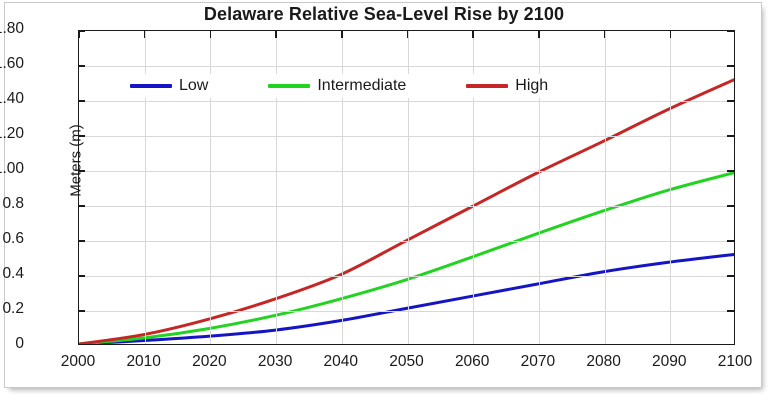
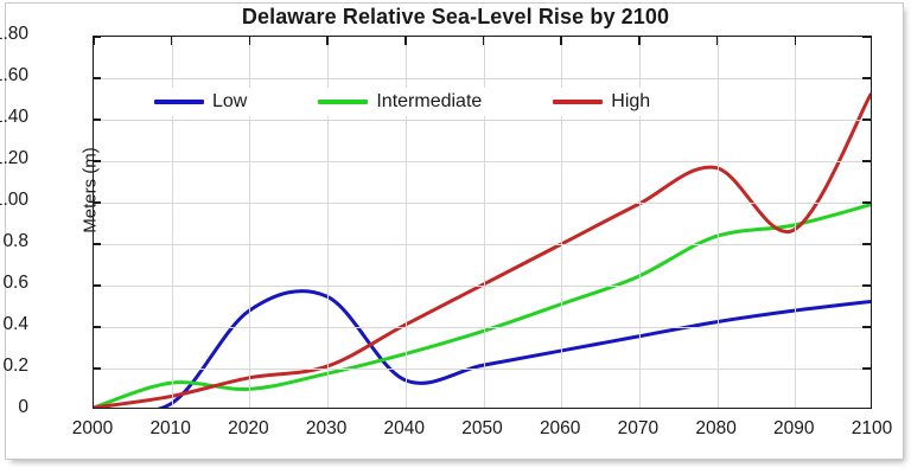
Intermediate/2010: 0.04 -> 0.12
Low/2020: 0.04 -> 0.47
Low/2030: 0.08 -> 0.54
High/2030: 0.26 -> 0.20
Intermediate/2080: 0.77 -> 0.83
High/2090: 1.35 -> 0.86
